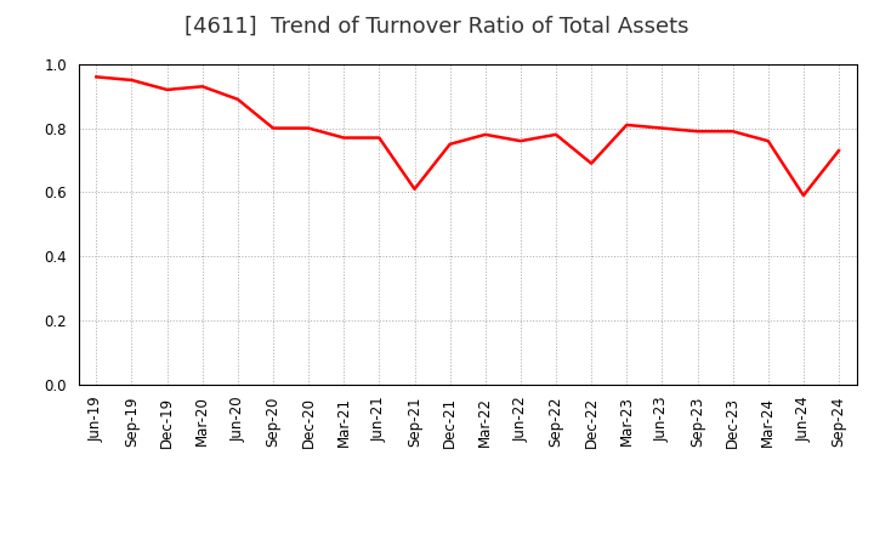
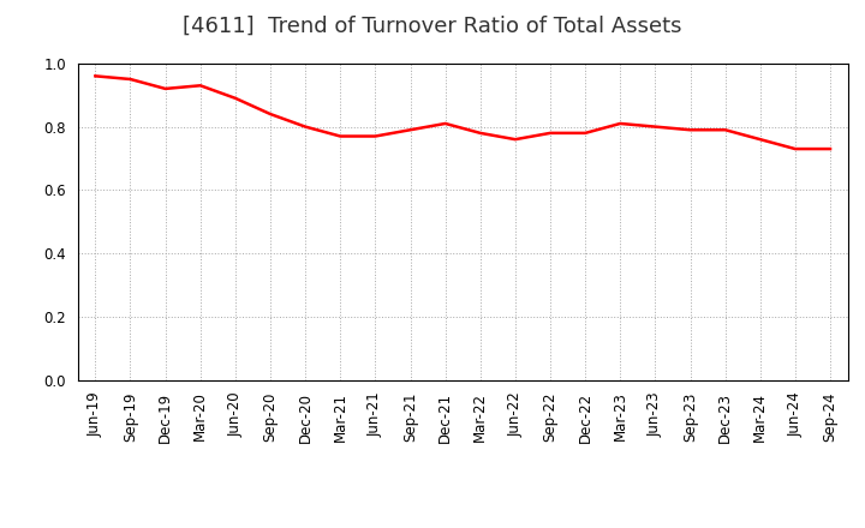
Sep-20: 0.80 -> 0.84
Sep-21: 0.61 -> 0.79
Dec-21: 0.75 -> 0.81
Dec-22: 0.69 -> 0.78
Jun-24: 0.59 -> 0.73
